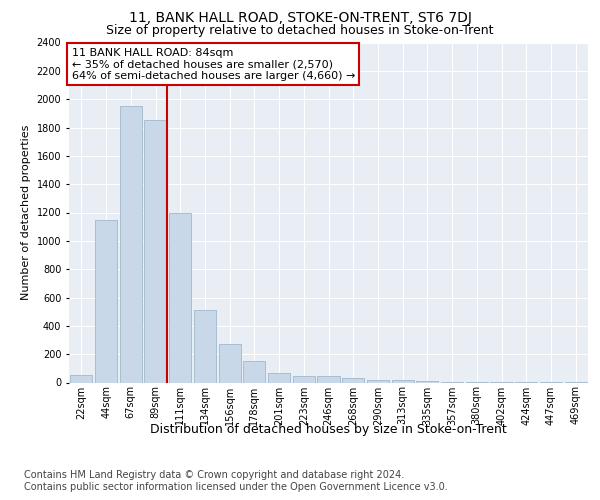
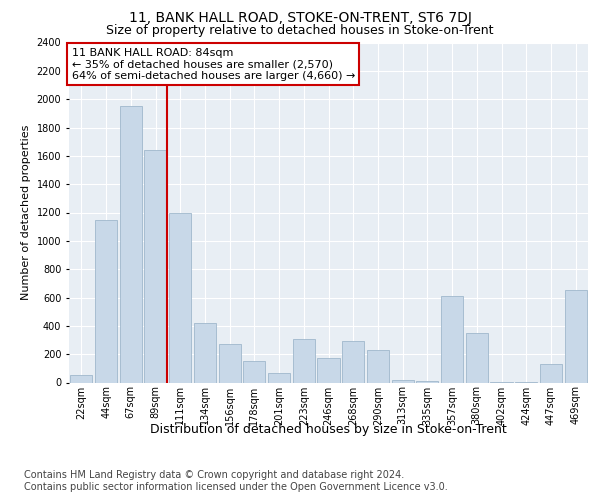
89sqm: 1850 -> 1640
134sqm: 510 -> 420
223sqm: 40 -> 310
246sqm: 40 -> 170
268sqm: 30 -> 290
290sqm: 20 -> 230
357sqm: 0 -> 610
380sqm: 0 -> 350
447sqm: 0 -> 130
469sqm: 0 -> 650
